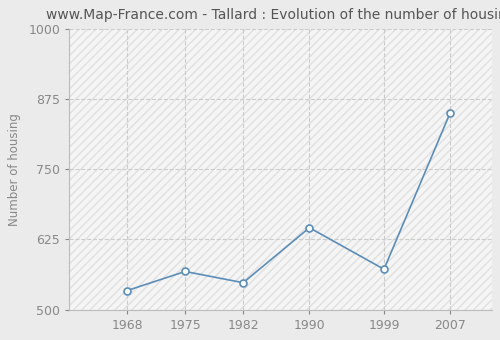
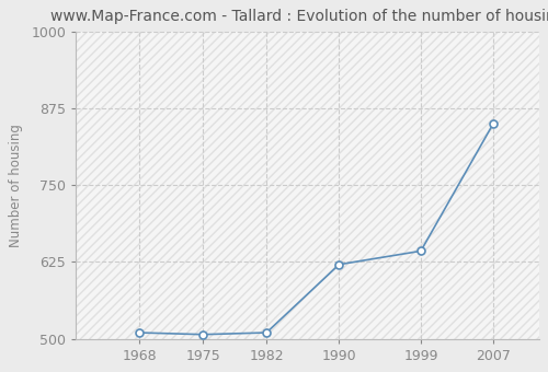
1968: 534 -> 510
1975: 568 -> 507
1982: 548 -> 510
1990: 646 -> 621
1999: 572 -> 643
